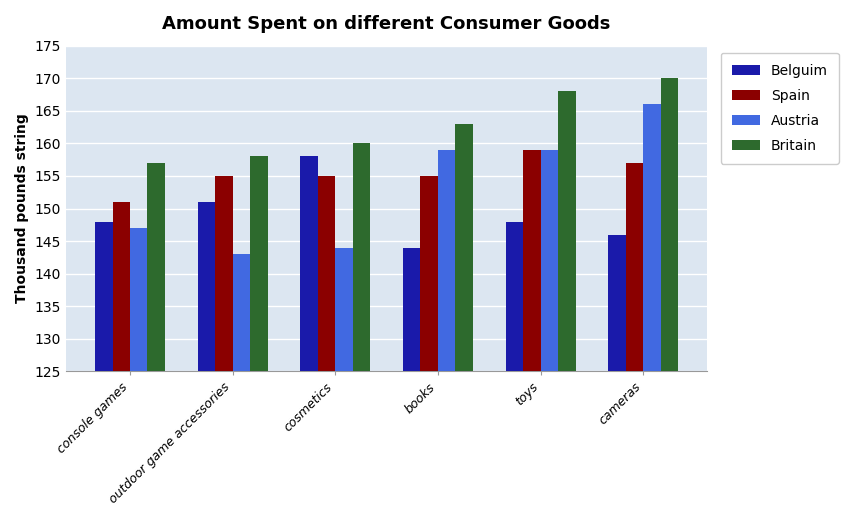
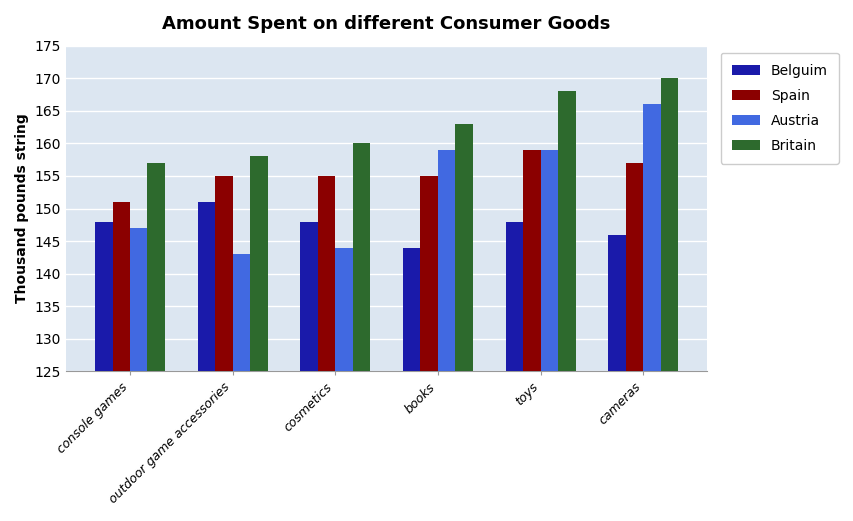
Belguim/cosmetics: 158 -> 148
